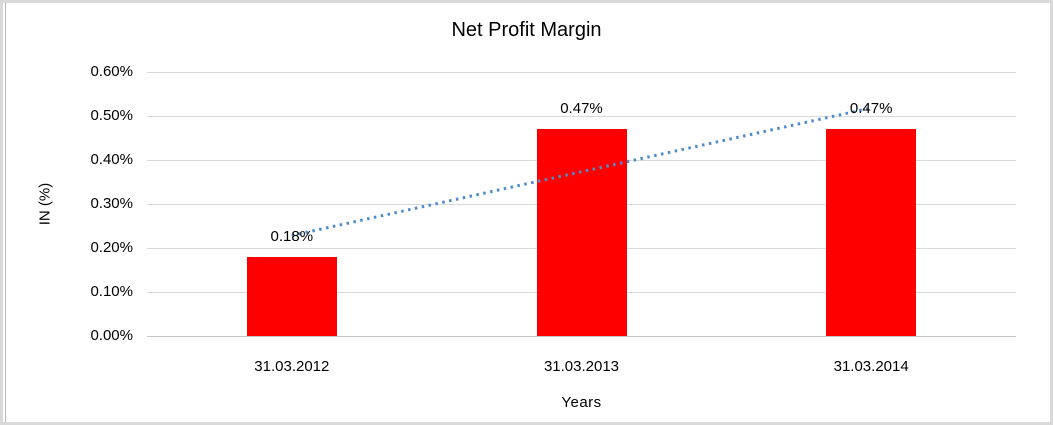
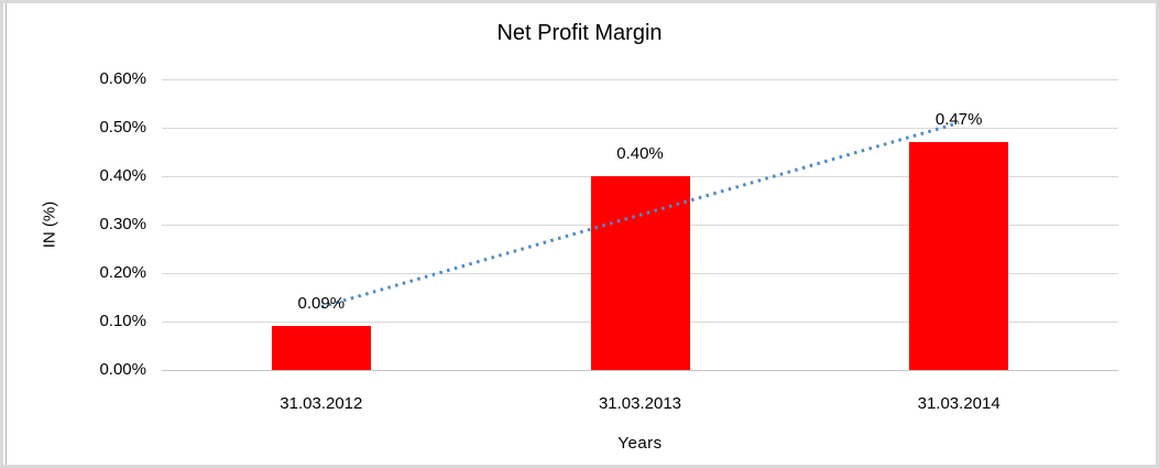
31.03.2012: 0.18% -> 0.09%
31.03.2013: 0.47% -> 0.40%
